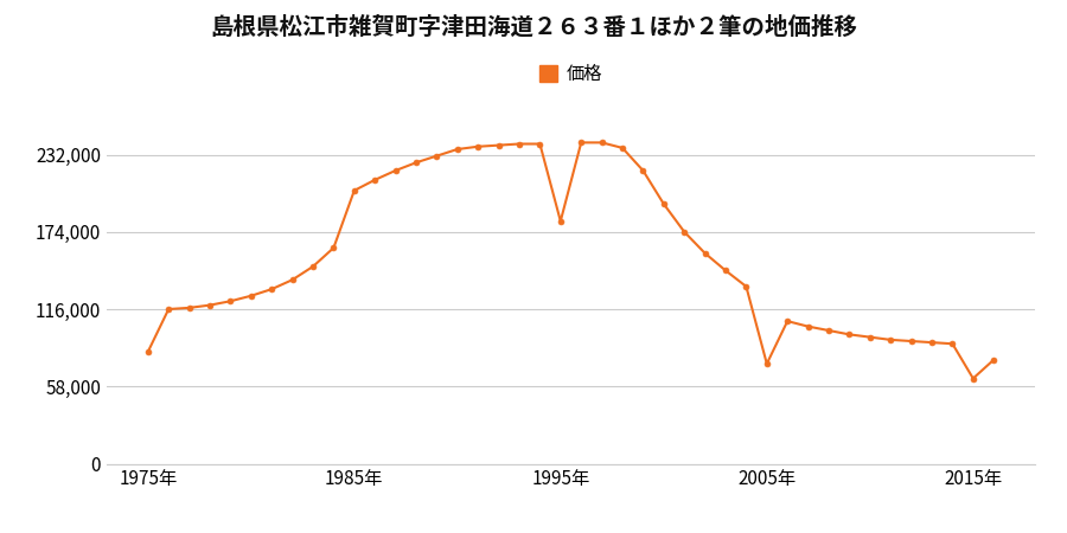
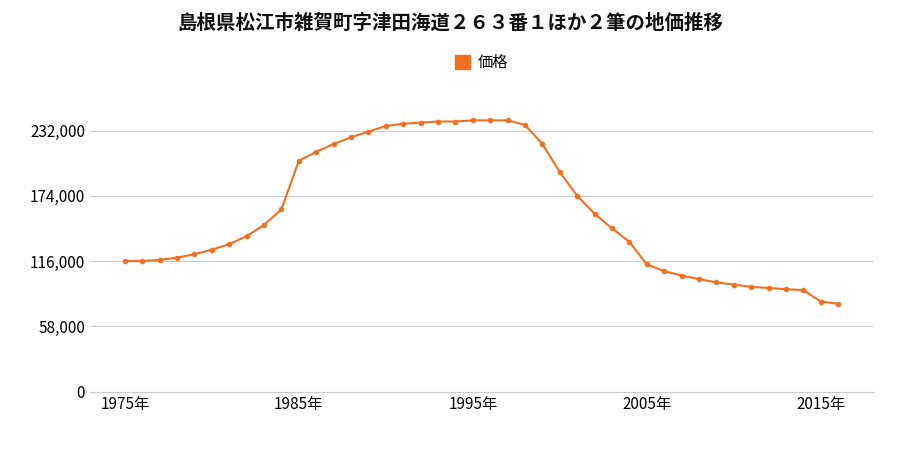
1975年: 84,000 -> 116,000
1995年: 182,000 -> 241,000
2005年: 75,000 -> 113,000
2015年: 64,000 -> 80,000
